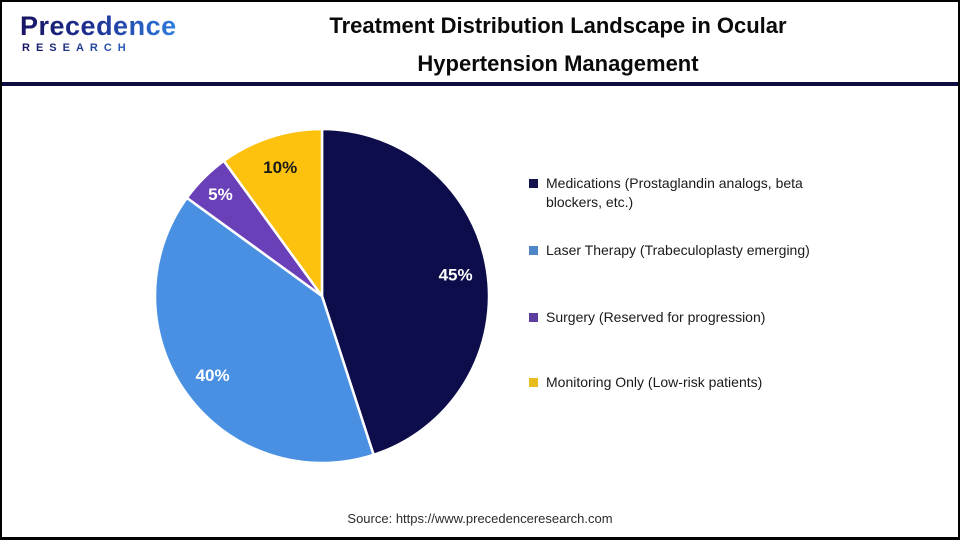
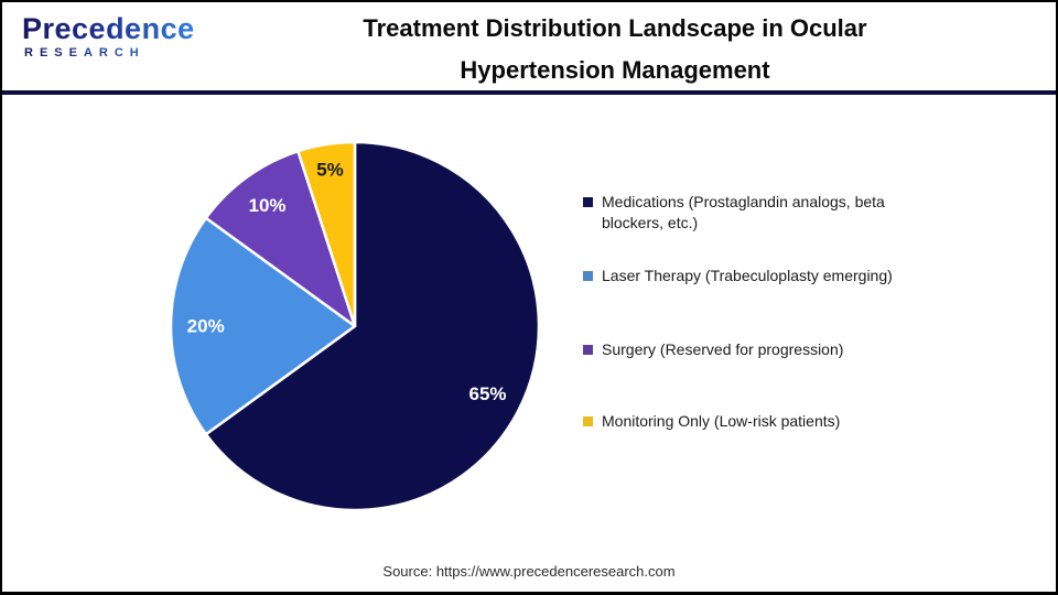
Medications (Prostaglandin analogs, beta blockers, etc.): 45% -> 65%
Laser Therapy (Trabeculoplasty emerging): 40% -> 20%
Surgery (Reserved for progression): 5% -> 10%
Monitoring Only (Low-risk patients): 10% -> 5%
